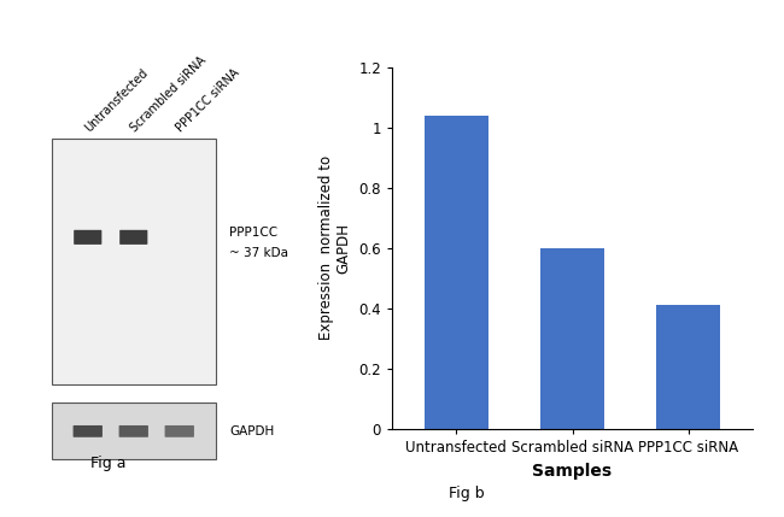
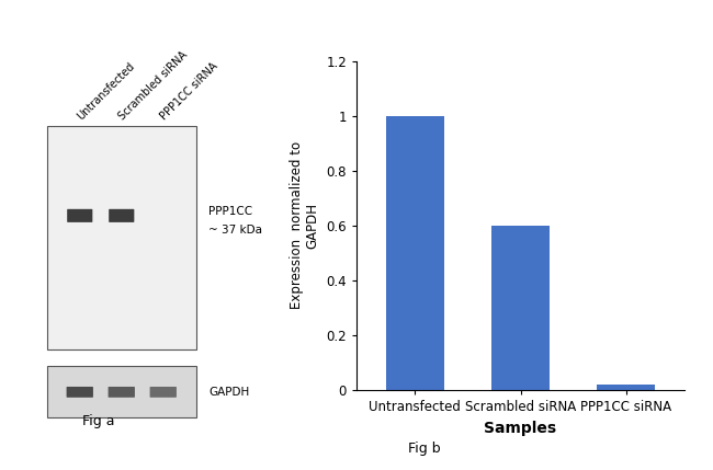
Untransfected: 1.04 -> 1.00
PPP1CC siRNA: 0.41 -> 0.02
